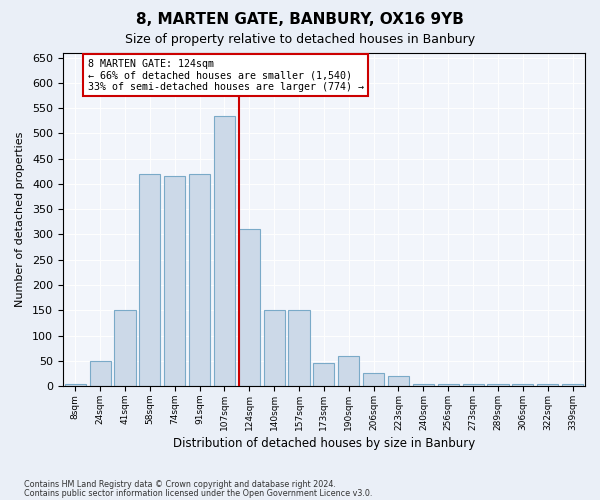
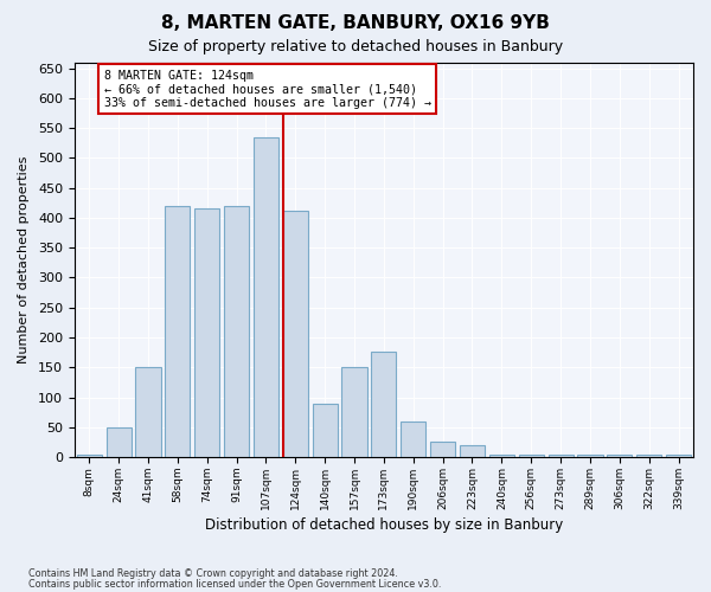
124sqm: 310 -> 412
140sqm: 150 -> 90
173sqm: 45 -> 176
